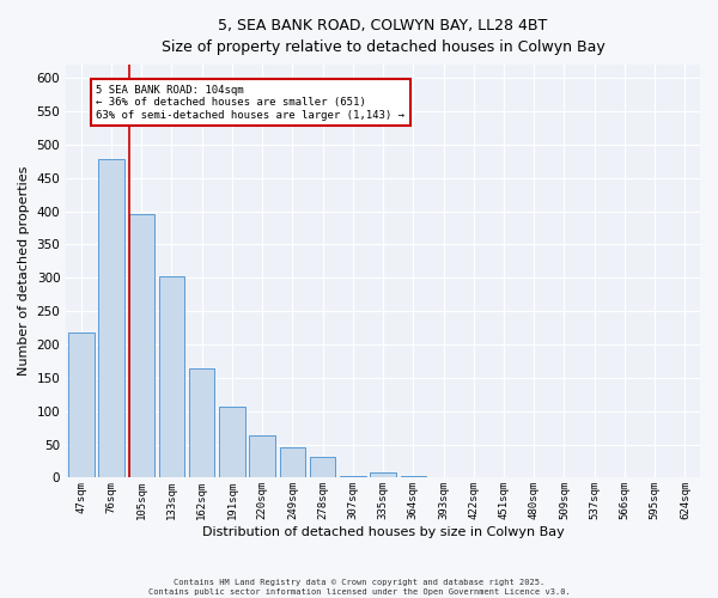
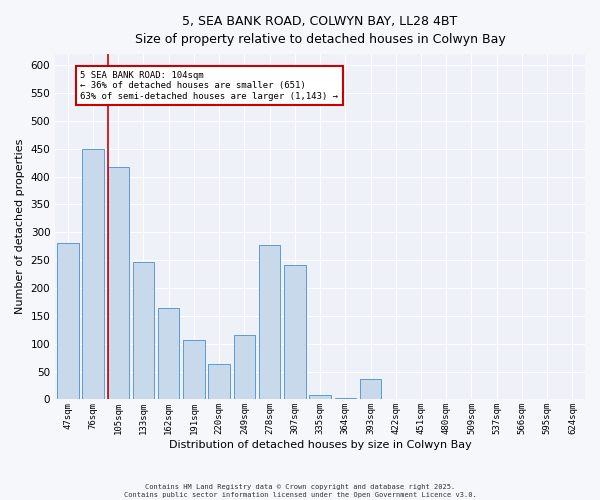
47sqm: 218 -> 280
76sqm: 478 -> 450
105sqm: 395 -> 418
133sqm: 302 -> 246
249sqm: 46 -> 116
278sqm: 31 -> 278
307sqm: 3 -> 242
393sqm: 1 -> 36
